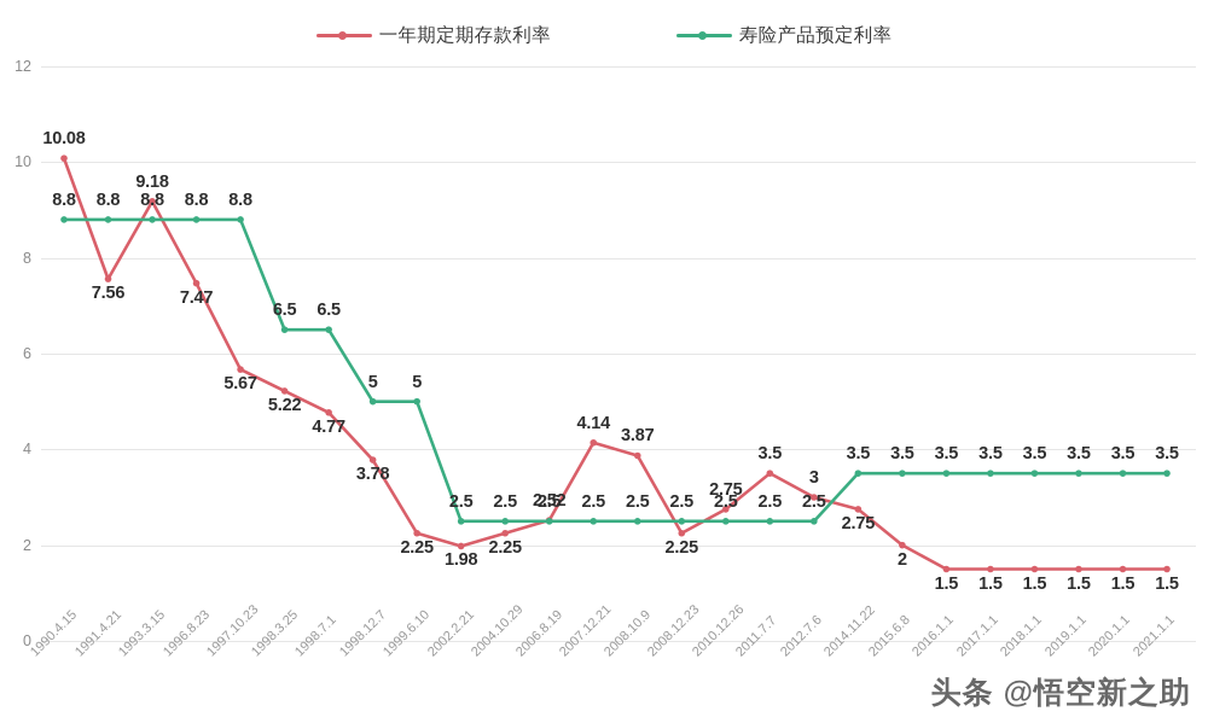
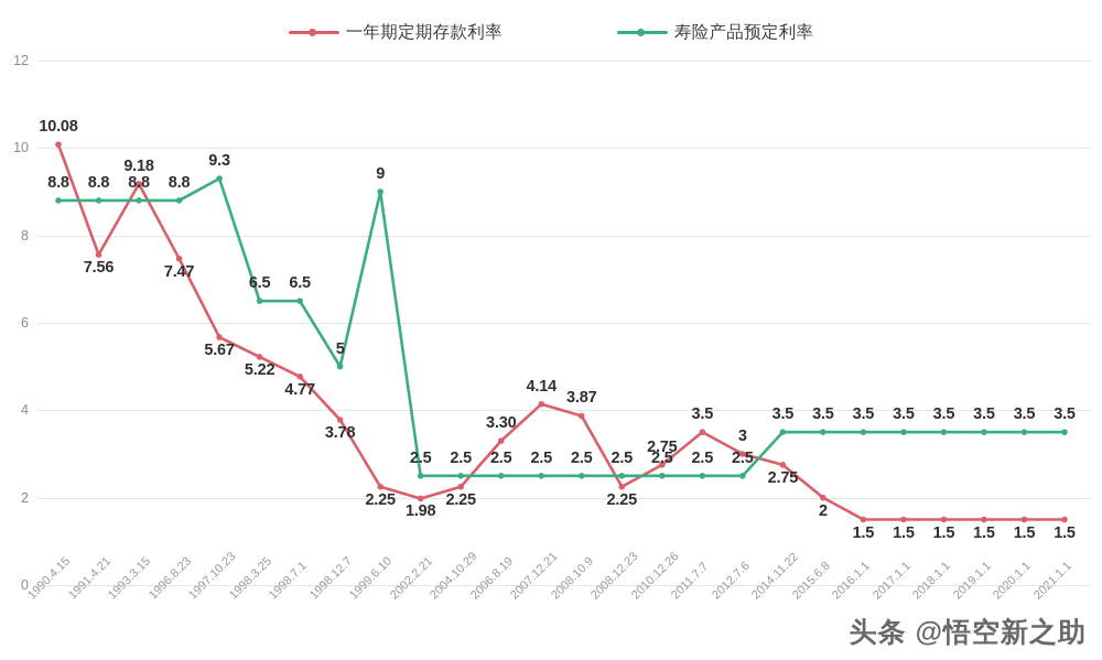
寿险产品预定利率/1997.10.23: 8.8 -> 9.3
寿险产品预定利率/1999.6.10: 5 -> 9
一年期定期存款利率/2006.8.19: 2.52 -> 3.30
